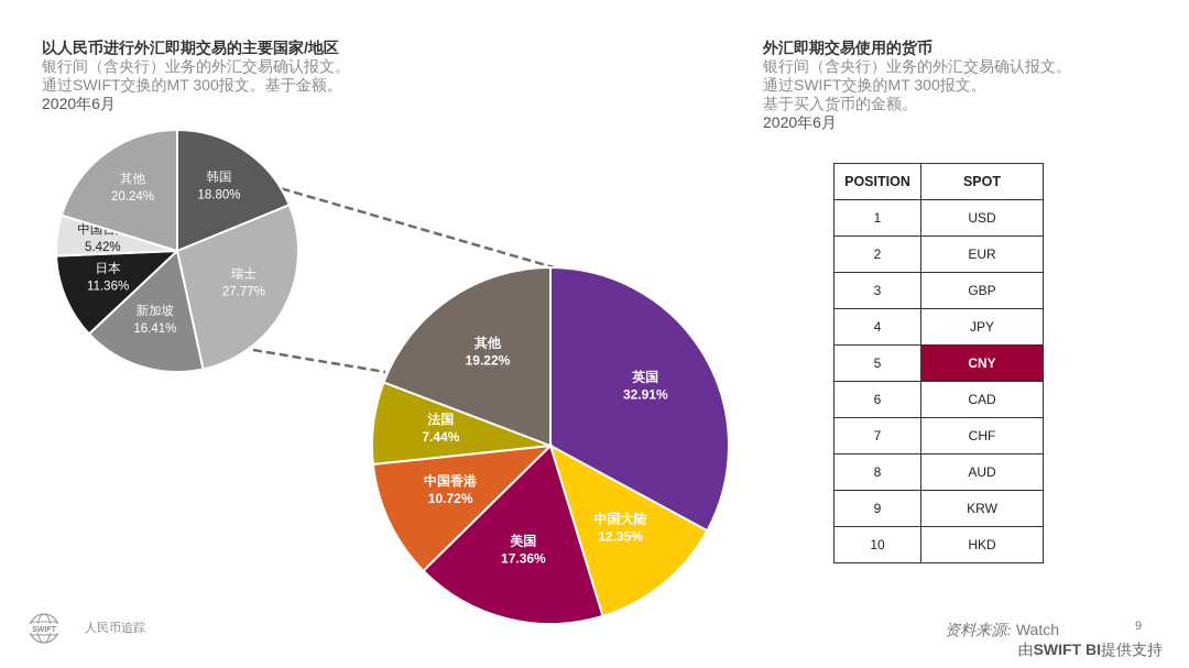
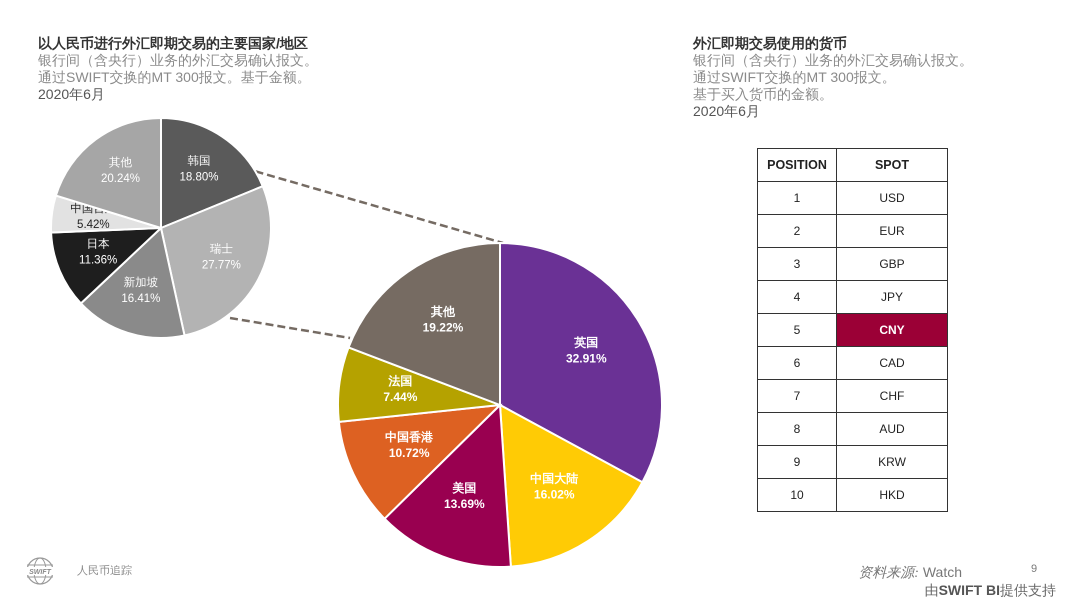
以人民币进行外汇即期交易的主要国家/地区/中国大陆: 12.35% -> 16.02%
以人民币进行外汇即期交易的主要国家/地区/美国: 17.36% -> 13.69%
